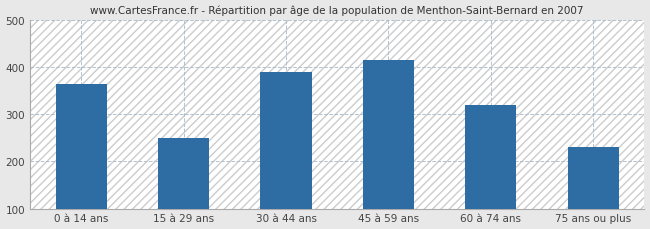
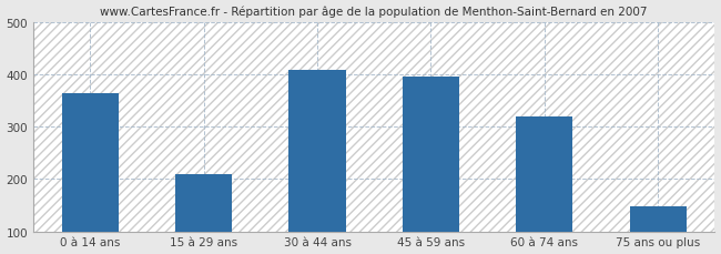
15 à 29 ans: 250 -> 210
30 à 44 ans: 390 -> 408
45 à 59 ans: 415 -> 397
75 ans ou plus: 230 -> 148
